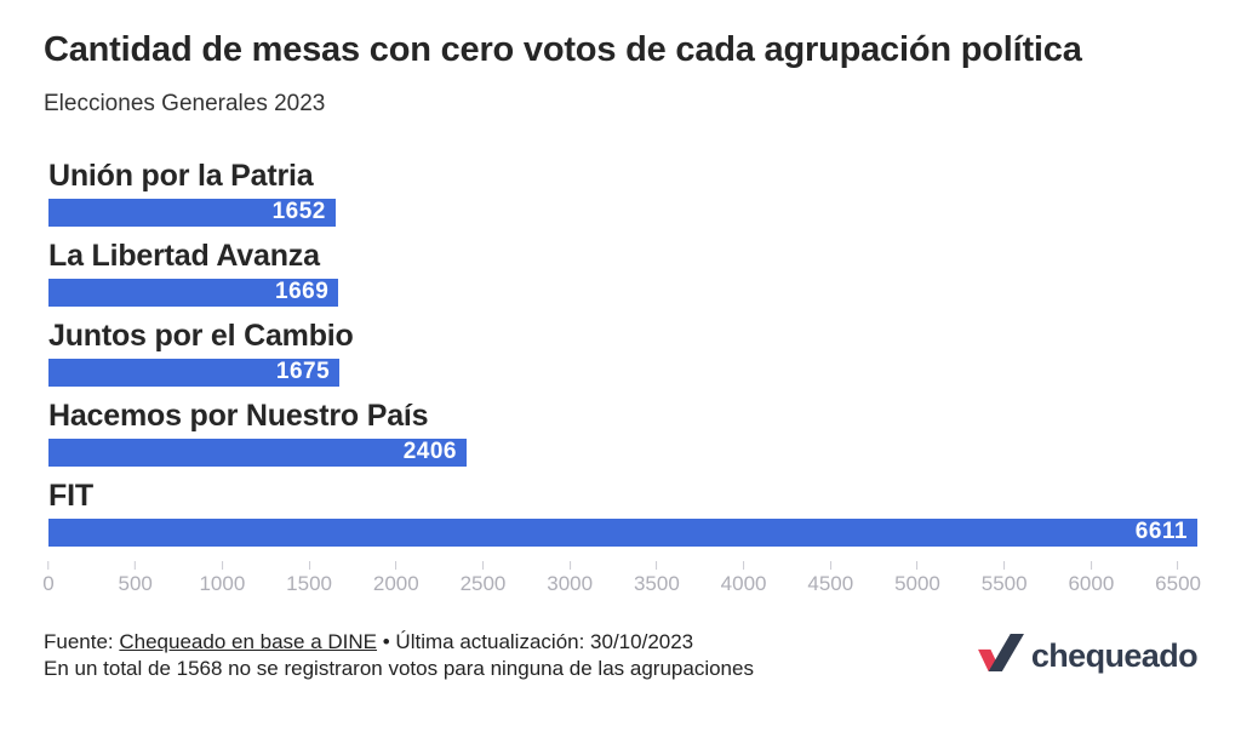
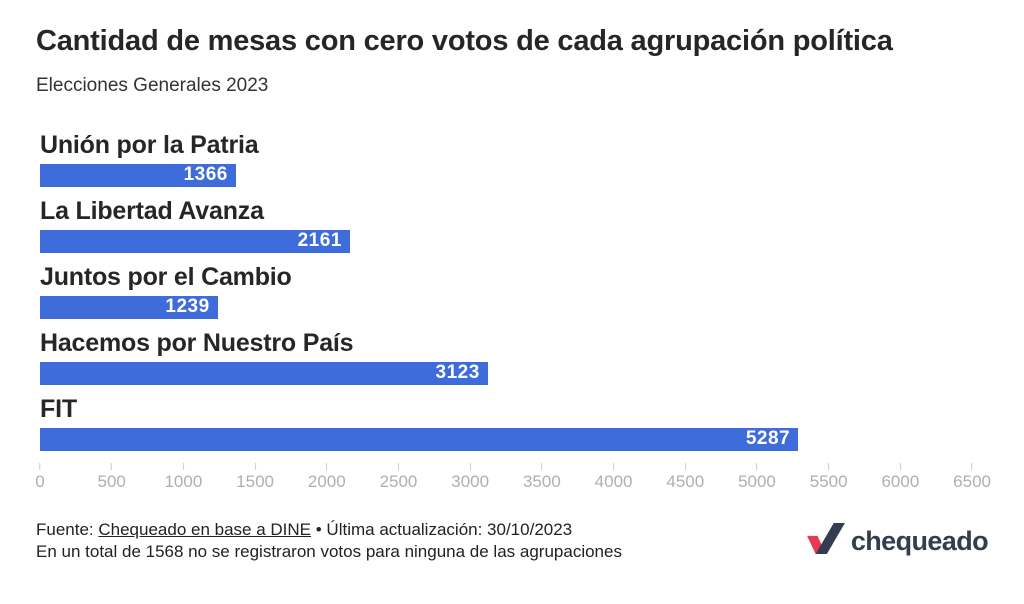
Unión por la Patria: 1652 -> 1366
La Libertad Avanza: 1669 -> 2161
Juntos por el Cambio: 1675 -> 1239
Hacemos por Nuestro País: 2406 -> 3123
FIT: 6611 -> 5287
